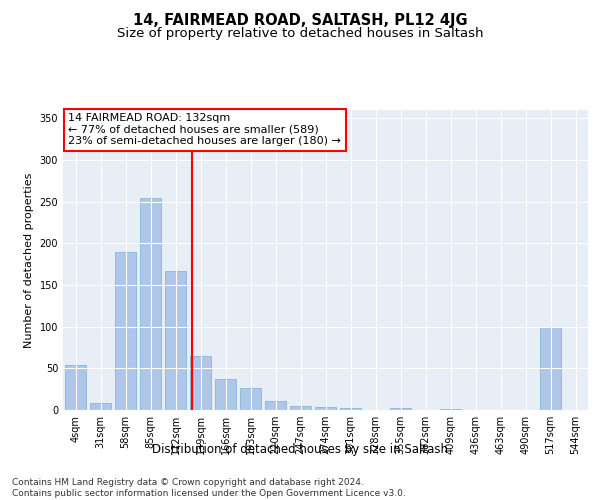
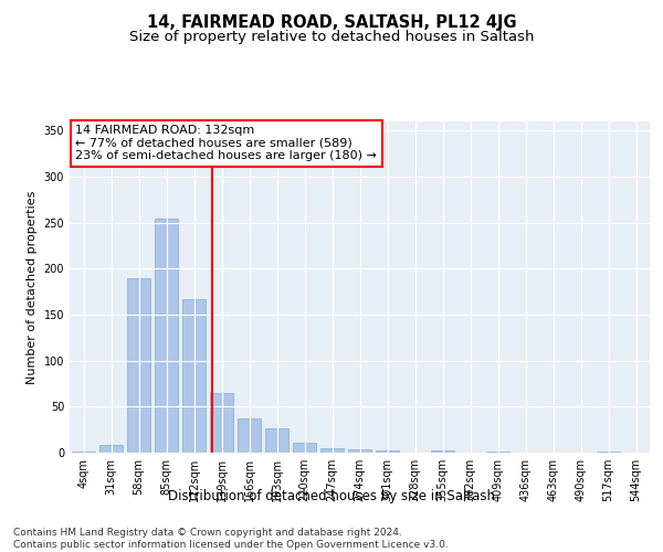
4sqm: 54 -> 1
517sqm: 100 -> 1
